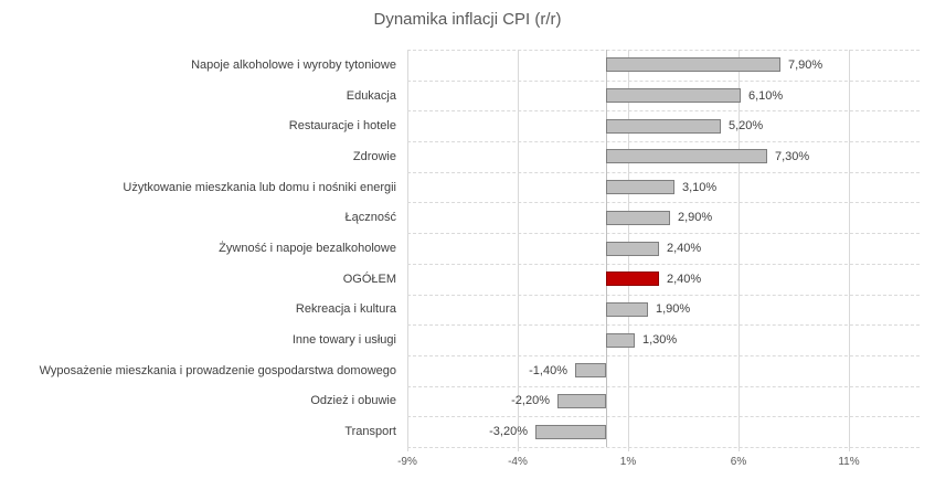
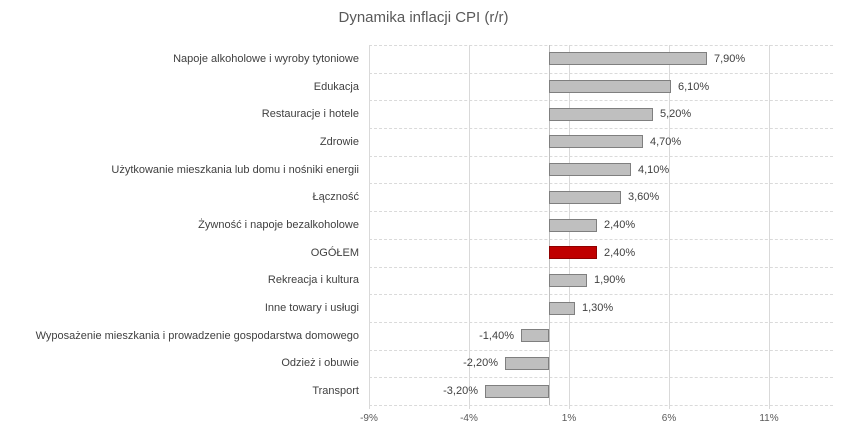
Zdrowie: 7,30% -> 4,70%
Użytkowanie mieszkania lub domu i nośniki energii: 3,10% -> 4,10%
Łączność: 2,90% -> 3,60%
